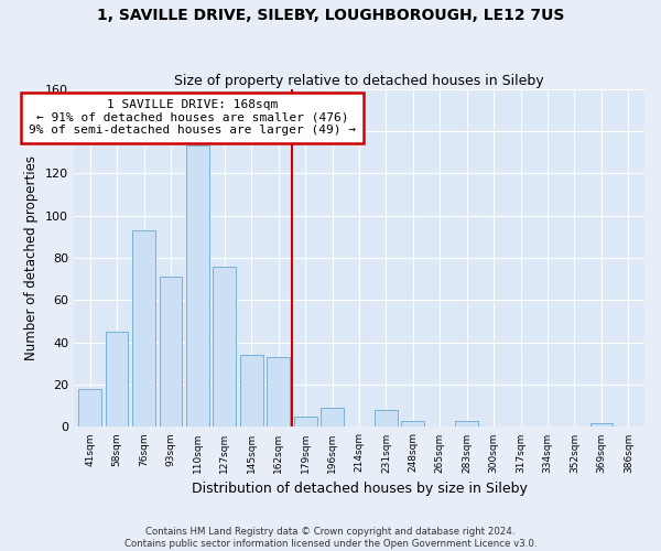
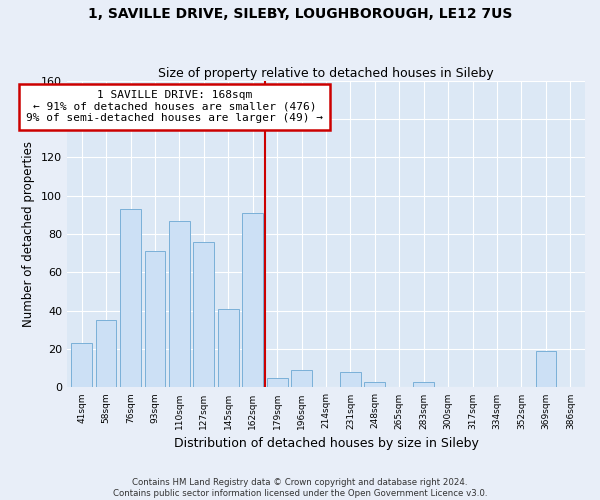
41sqm: 18 -> 23
58sqm: 45 -> 35
110sqm: 133 -> 87
145sqm: 34 -> 41
162sqm: 33 -> 91
369sqm: 2 -> 19
